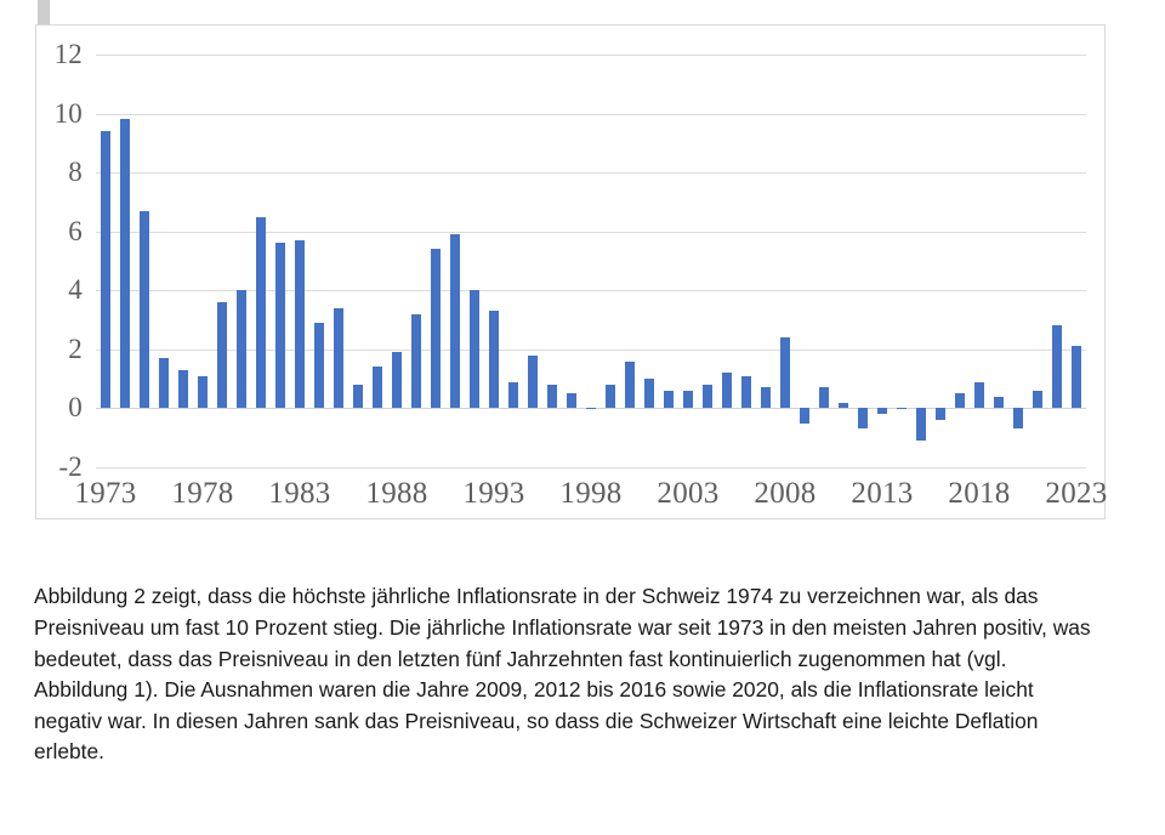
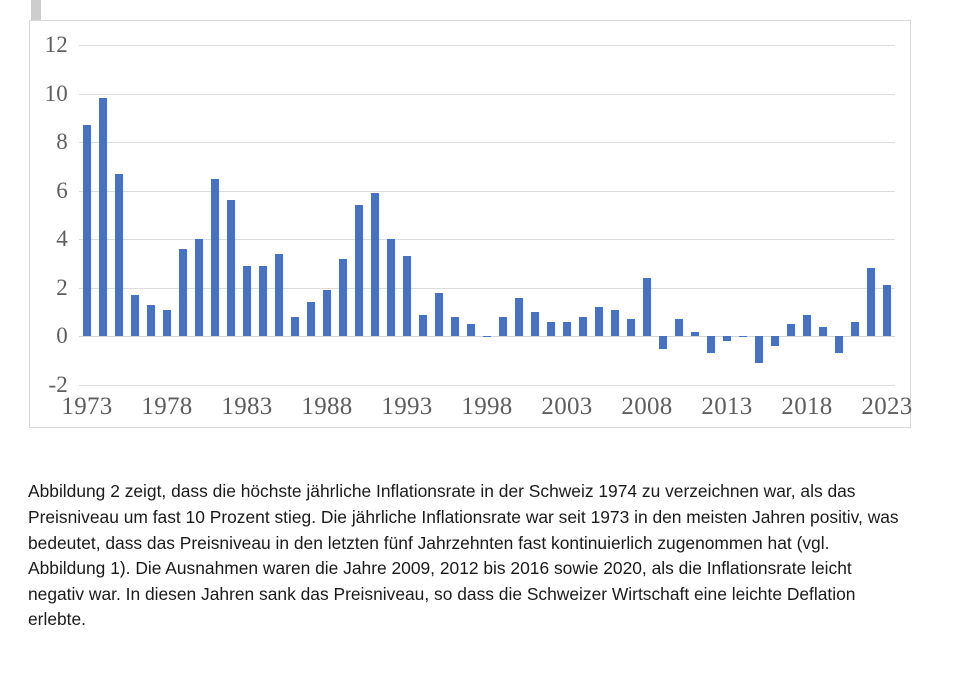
1973: 9.4 -> 8.7
1983: 5.7 -> 2.9
